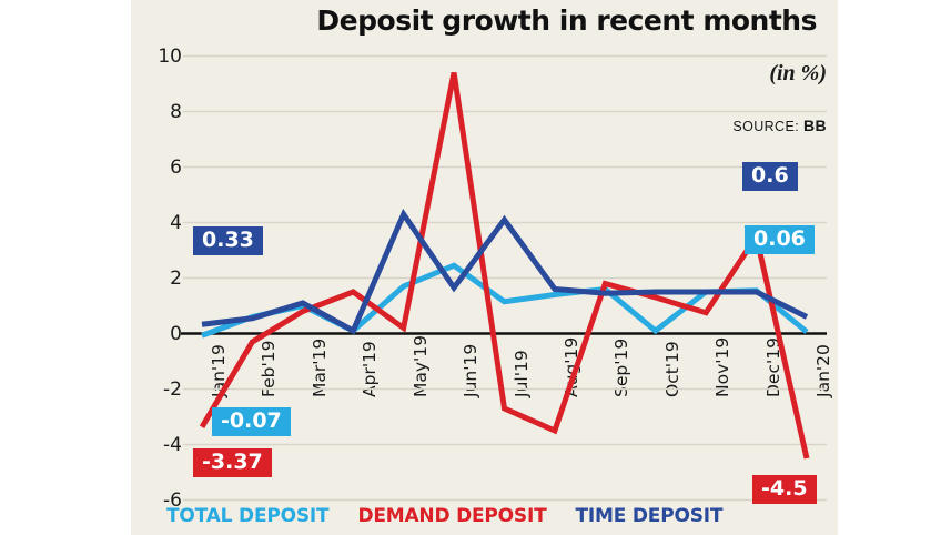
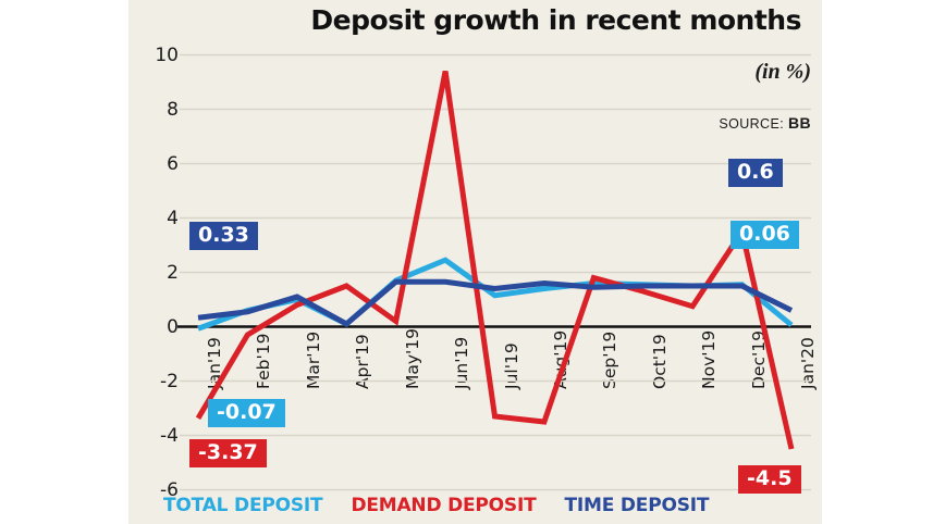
TIME DEPOSIT/May'19: 4.3 -> 1.6
DEMAND DEPOSIT/Jul'19: -2.7 -> -3.3
TIME DEPOSIT/Jul'19: 4.1 -> 1.4
TOTAL DEPOSIT/Oct'19: 0.1 -> 1.6
